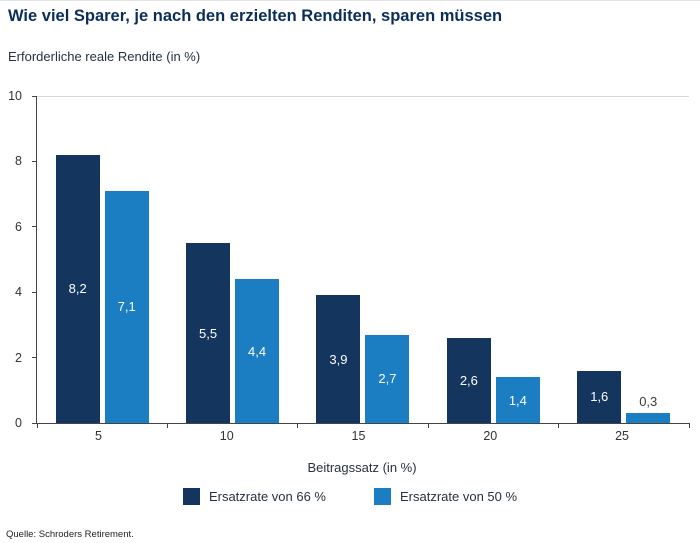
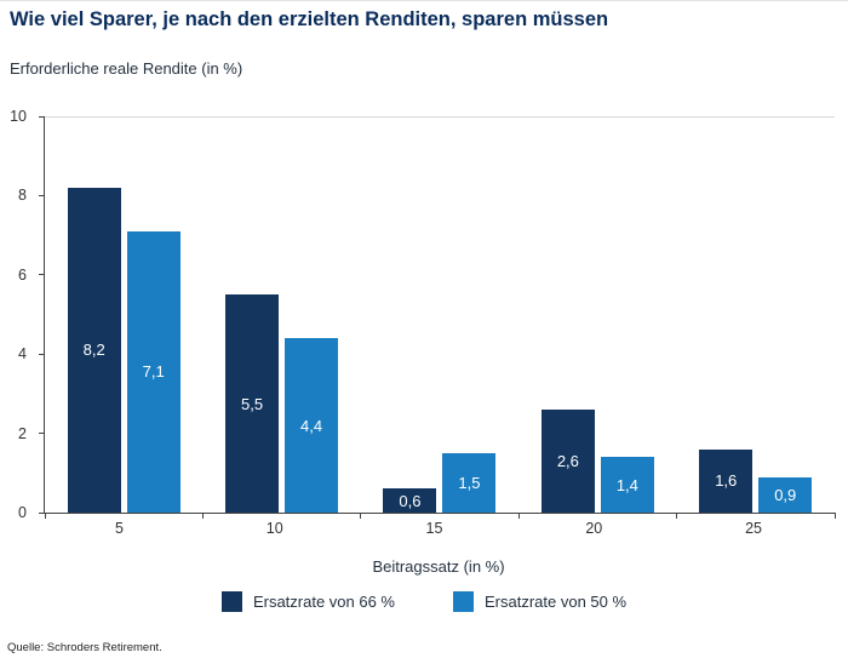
Ersatzrate von 66 %/15: 3,9 -> 0,6
Ersatzrate von 50 %/15: 2,7 -> 1,5
Ersatzrate von 50 %/25: 0,3 -> 0,9
